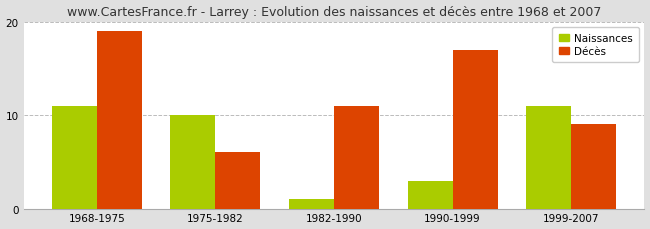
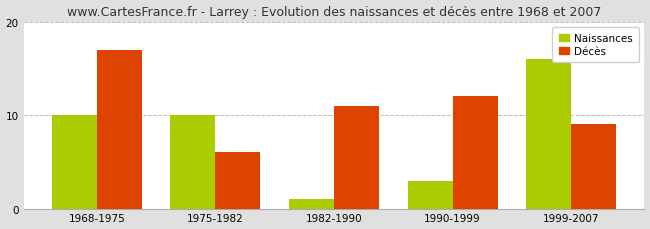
Naissances/1968-1975: 11 -> 10
Décès/1968-1975: 19 -> 17
Décès/1990-1999: 17 -> 12
Naissances/1999-2007: 11 -> 16
